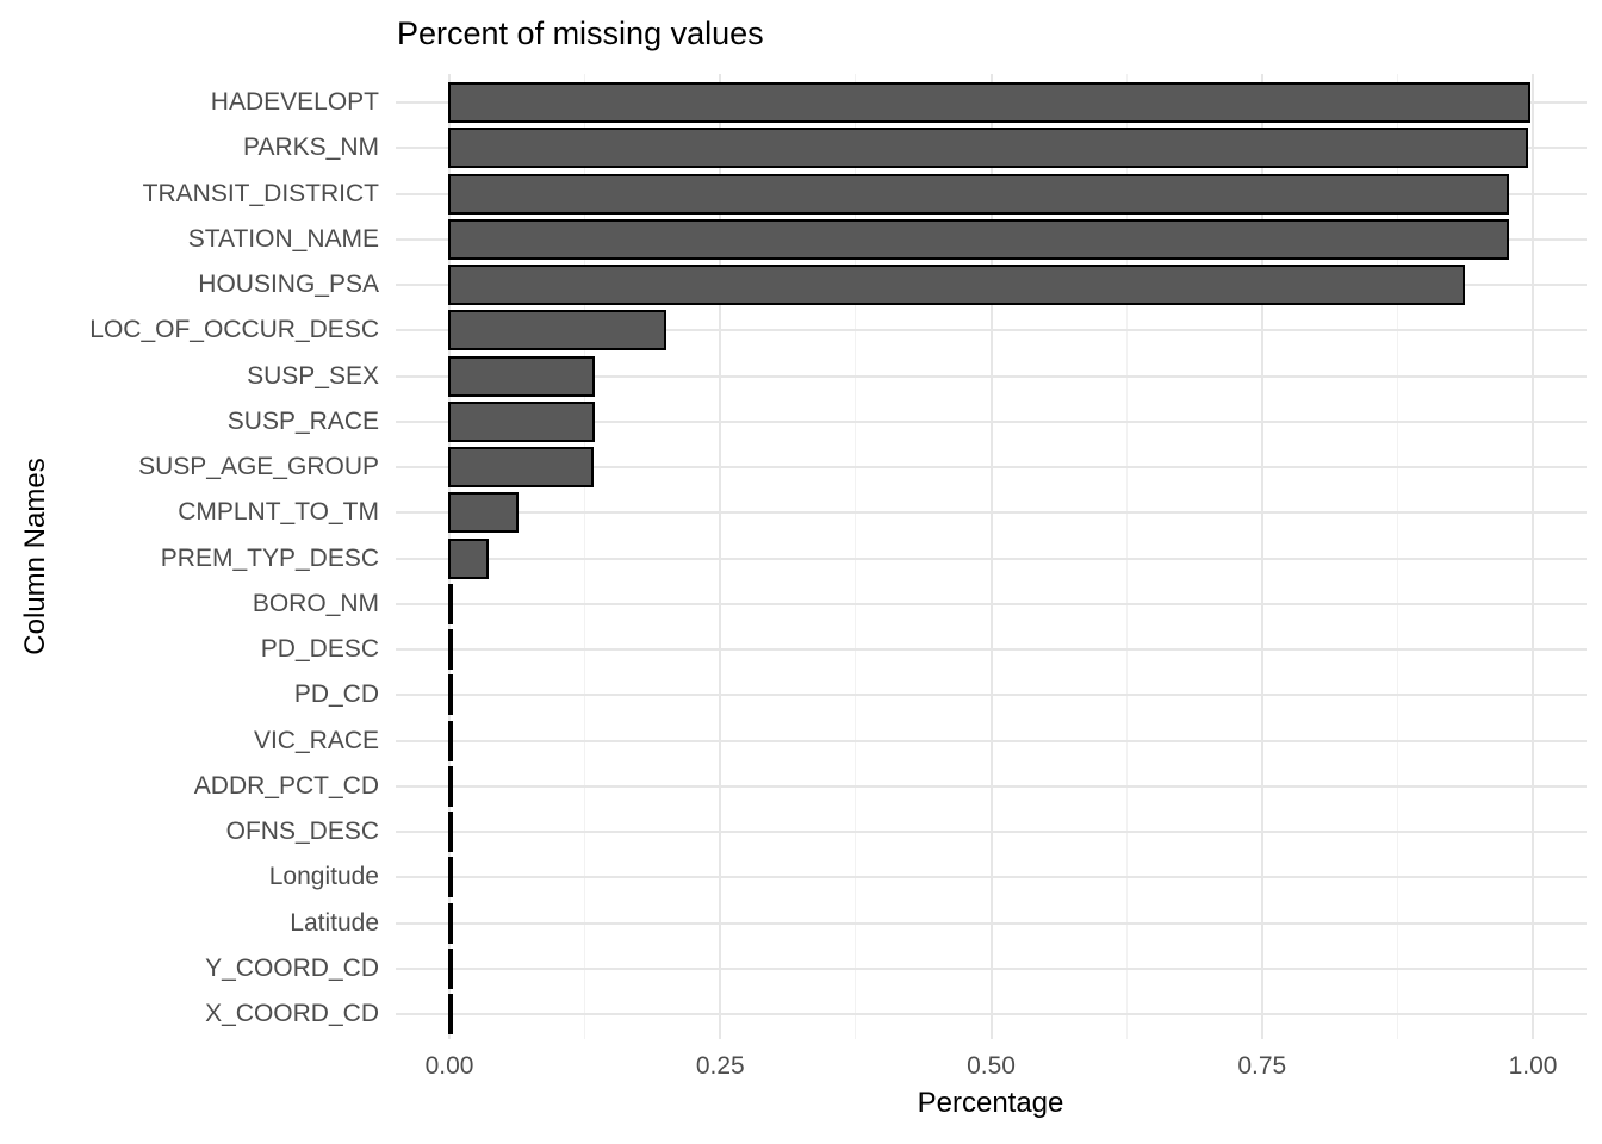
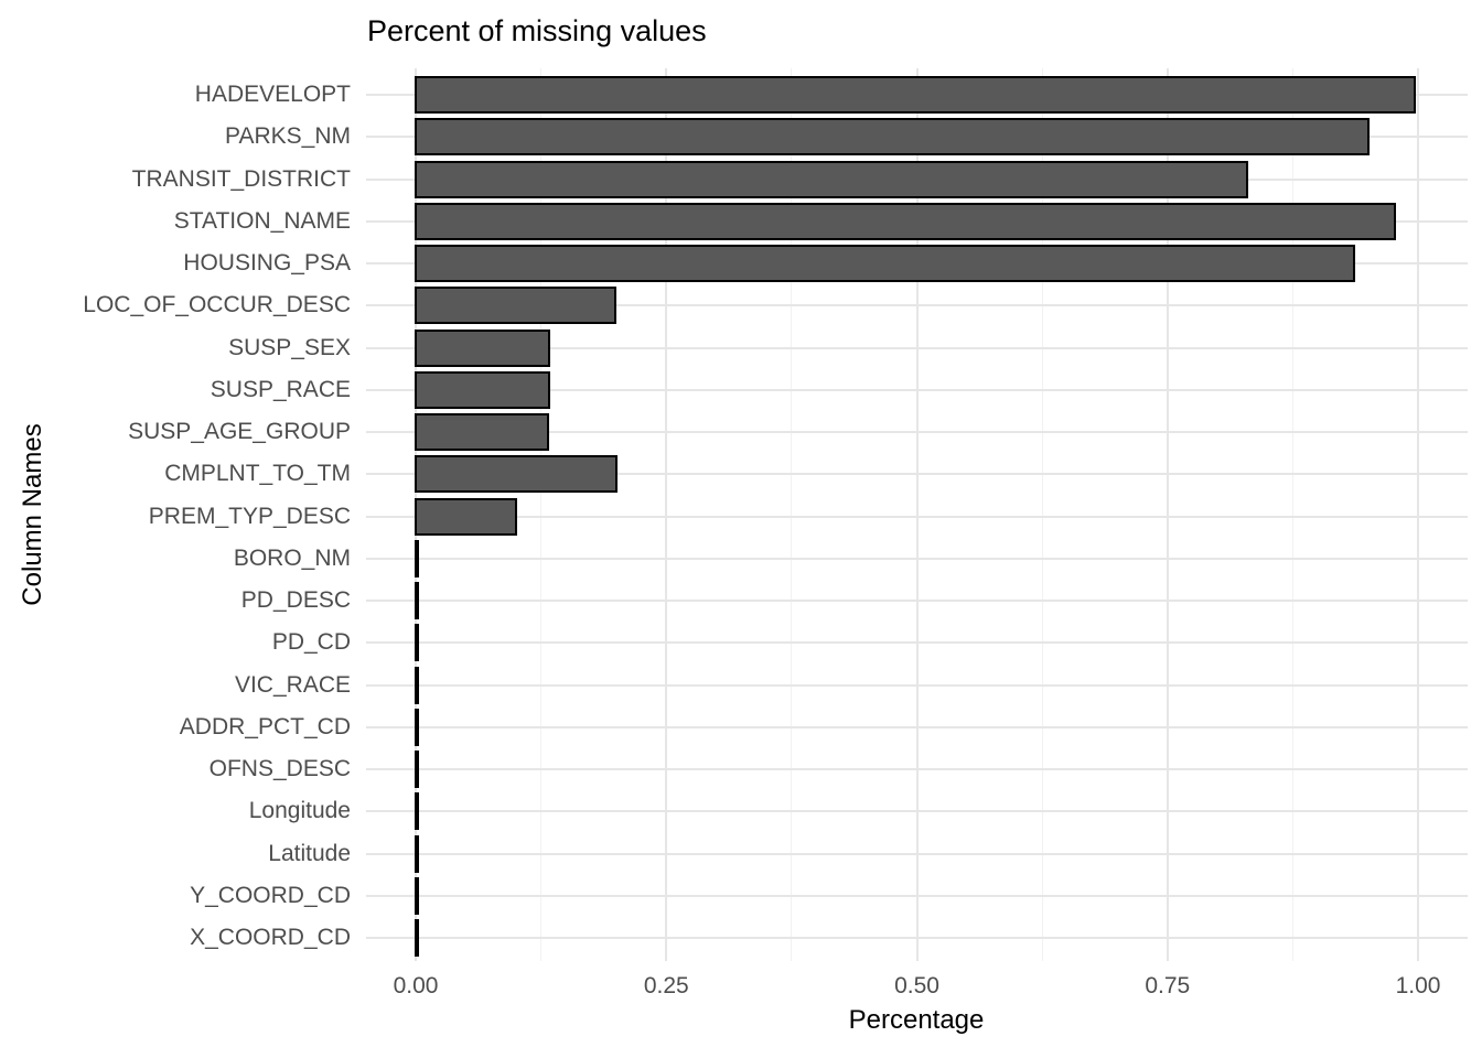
PARKS_NM: 0.99 -> 0.95
TRANSIT_DISTRICT: 0.98 -> 0.83
CMPLNT_TO_TM: 0.06 -> 0.20
PREM_TYP_DESC: 0.04 -> 0.10
